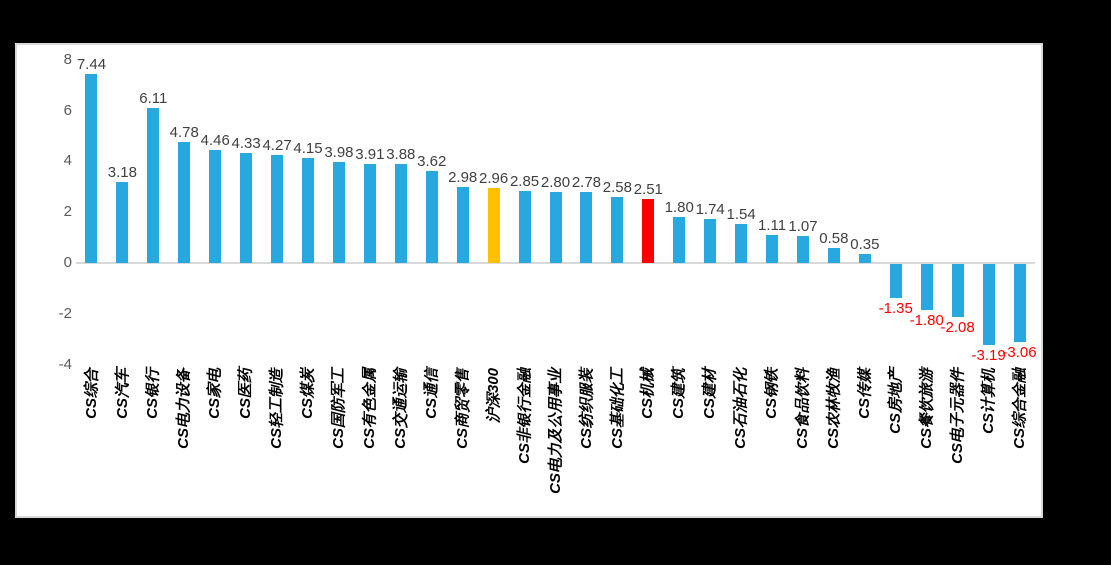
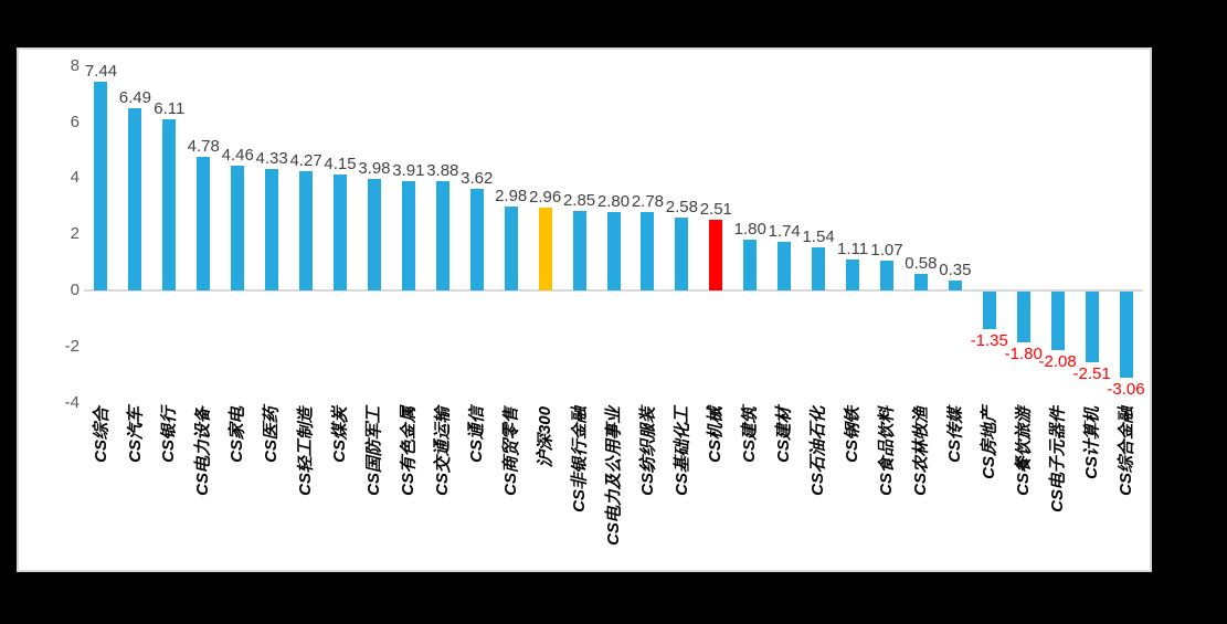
CS汽车: 3.18 -> 6.49
CS计算机: -3.19 -> -2.51
